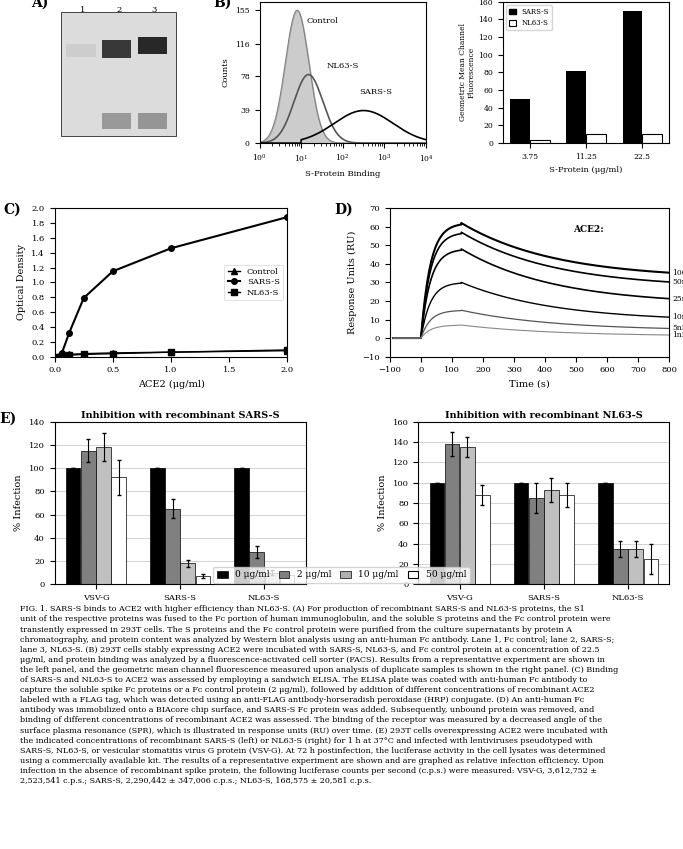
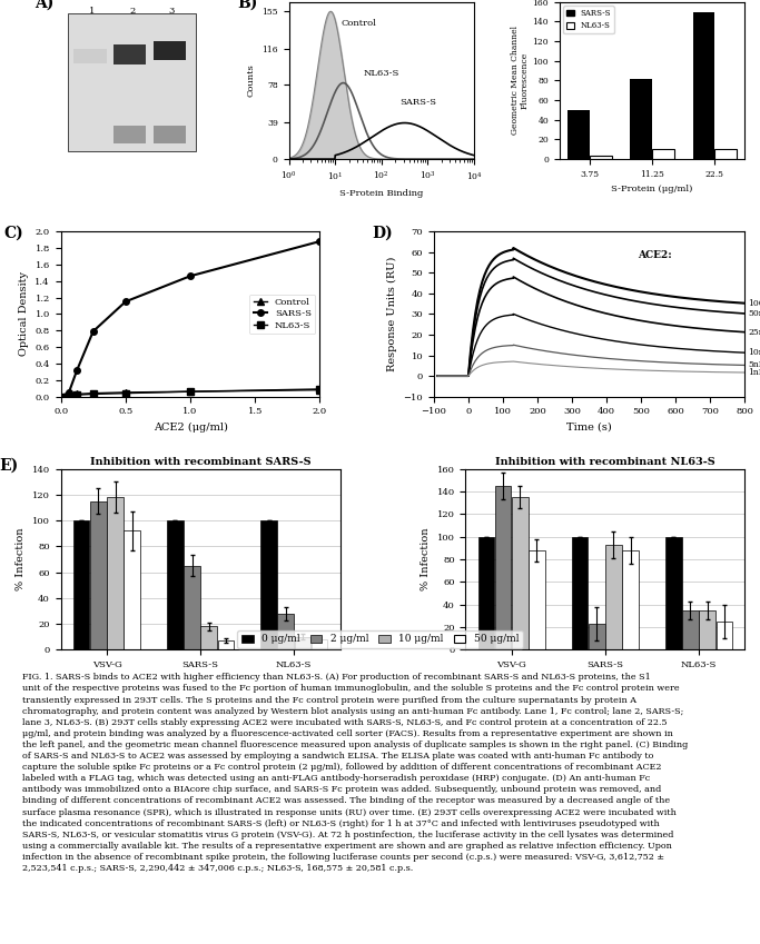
Inhibition with recombinant NL63-S/2 μg/ml/VSV-G: 138 -> 145
Inhibition with recombinant NL63-S/2 μg/ml/SARS-S: 85 -> 23
